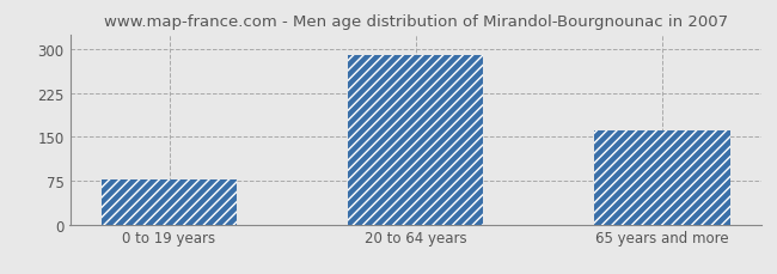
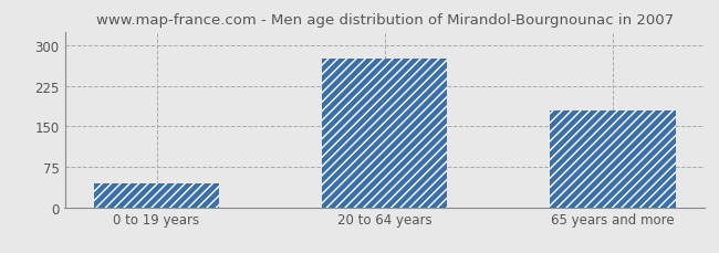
0 to 19 years: 76 -> 45
20 to 64 years: 290 -> 275
65 years and more: 161 -> 180
